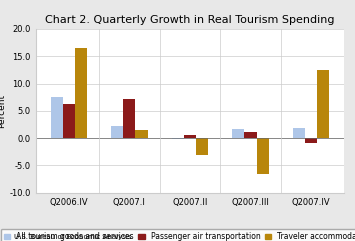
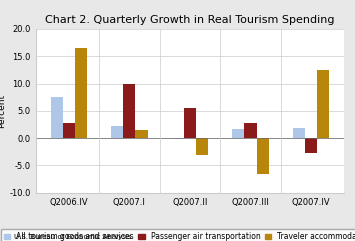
Passenger air transportation/Q2006.IV: 6.3 -> 2.8
Passenger air transportation/Q2007.I: 7.1 -> 10.0
Passenger air transportation/Q2007.II: 0.5 -> 5.6
Passenger air transportation/Q2007.III: 1.2 -> 2.8
Passenger air transportation/Q2007.IV: -0.8 -> -2.8
